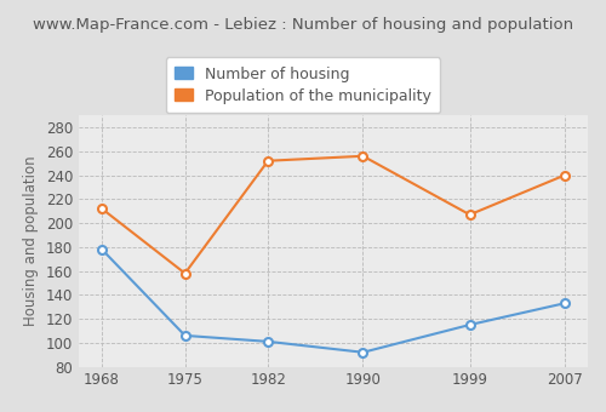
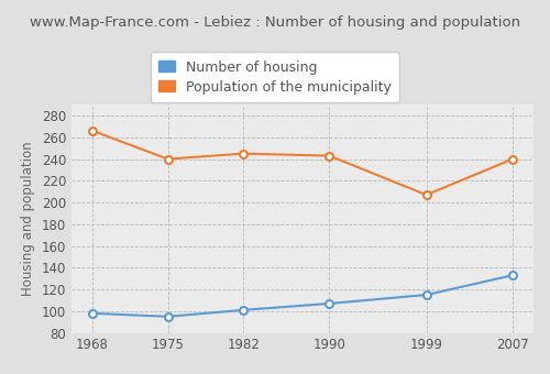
Number of housing/1968: 178 -> 98
Population of the municipality/1968: 212 -> 266
Number of housing/1975: 106 -> 95
Population of the municipality/1975: 158 -> 240
Population of the municipality/1982: 252 -> 245
Number of housing/1990: 92 -> 107
Population of the municipality/1990: 256 -> 243
